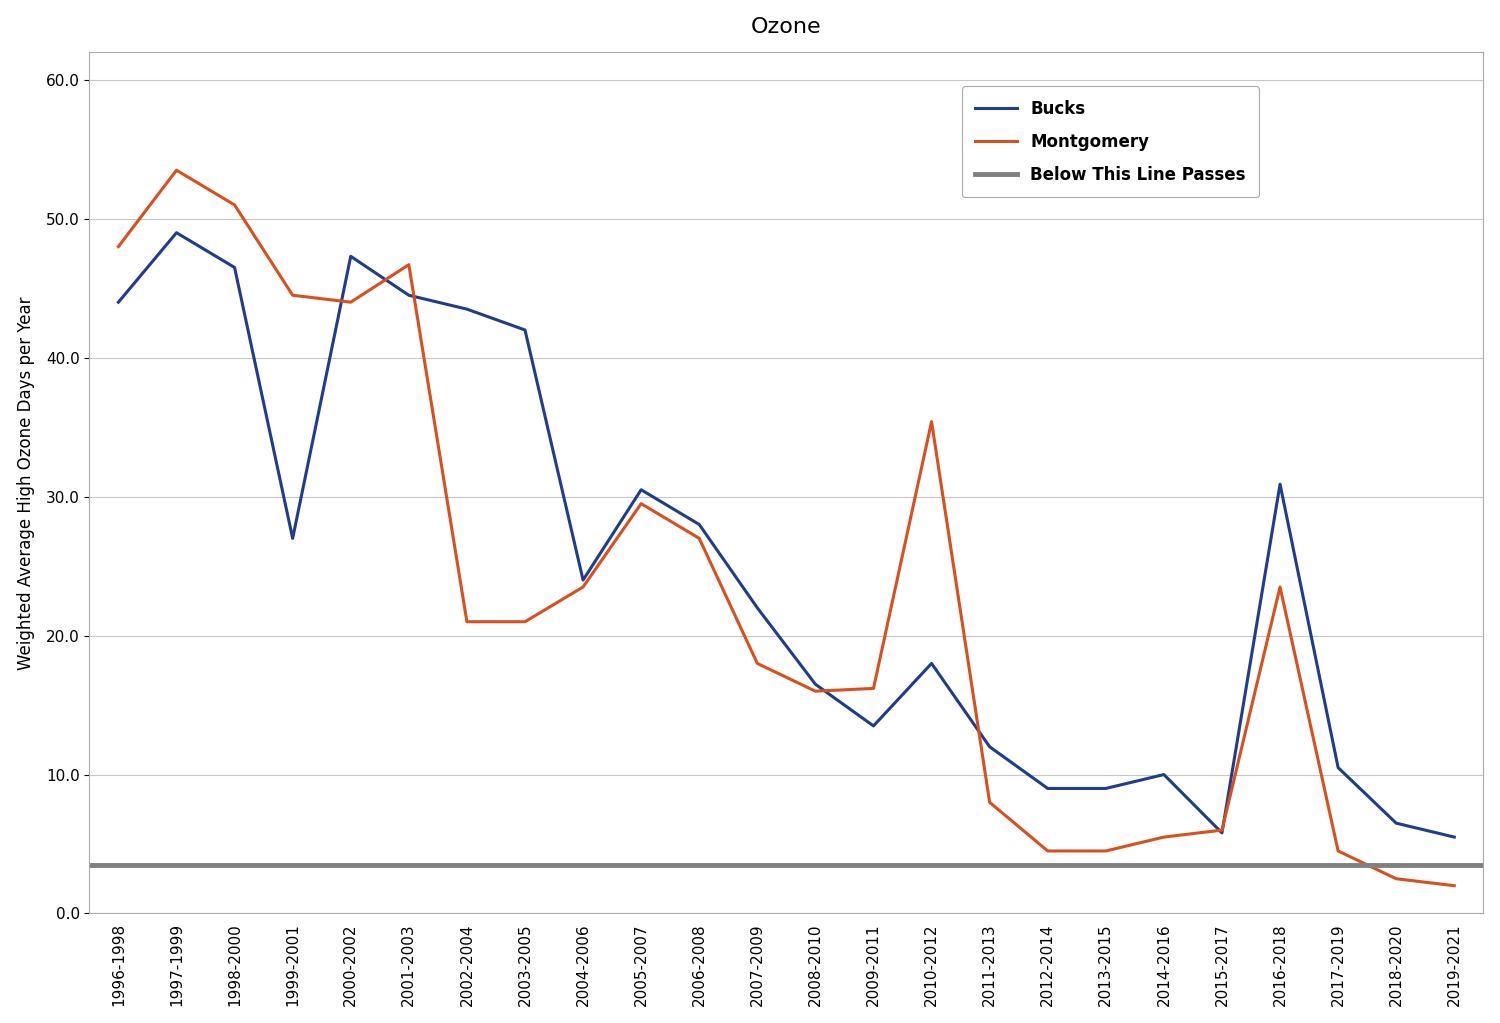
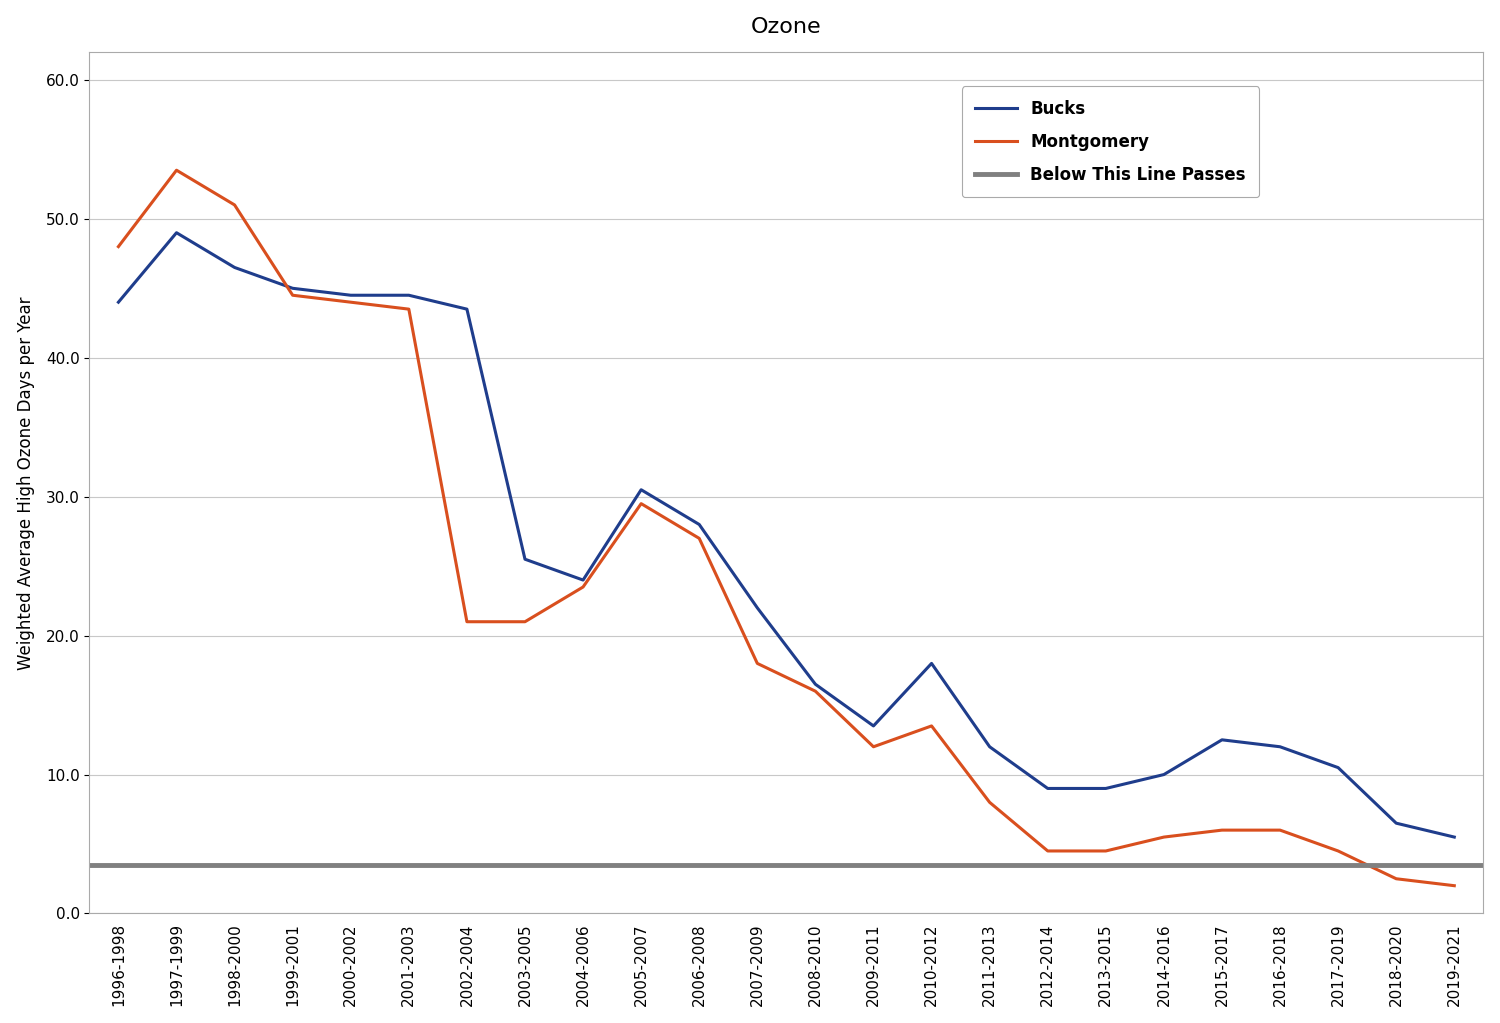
Bucks/1999-2001: 27.0 -> 45.0
Bucks/2000-2002: 47.3 -> 44.5
Montgomery/2001-2003: 46.7 -> 43.5
Bucks/2003-2005: 42.0 -> 25.5
Montgomery/2009-2011: 16.2 -> 12.0
Montgomery/2010-2012: 35.4 -> 13.5
Bucks/2015-2017: 5.8 -> 12.5
Bucks/2016-2018: 30.9 -> 12.0
Montgomery/2016-2018: 23.5 -> 6.0
